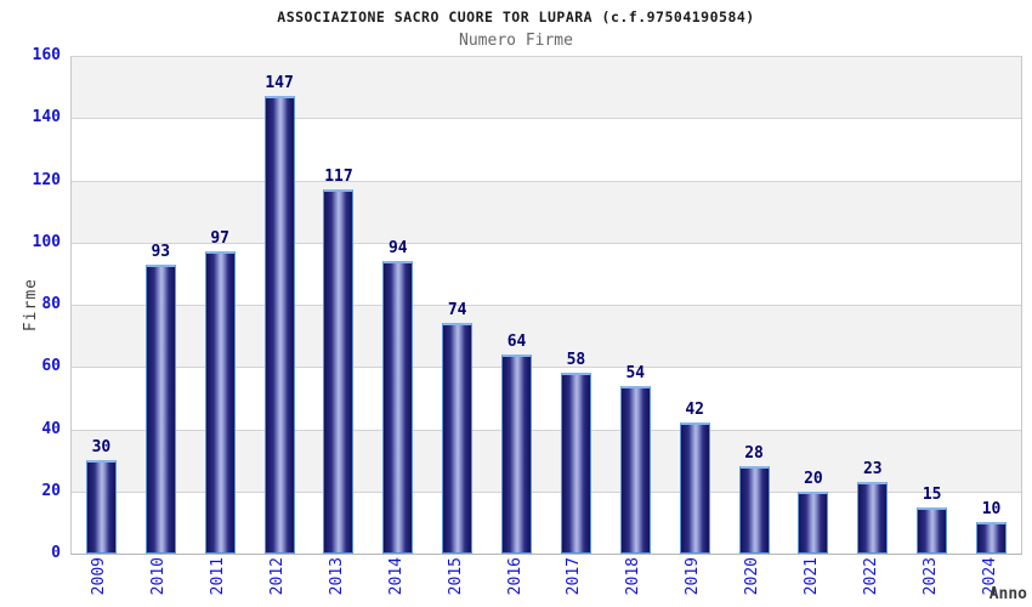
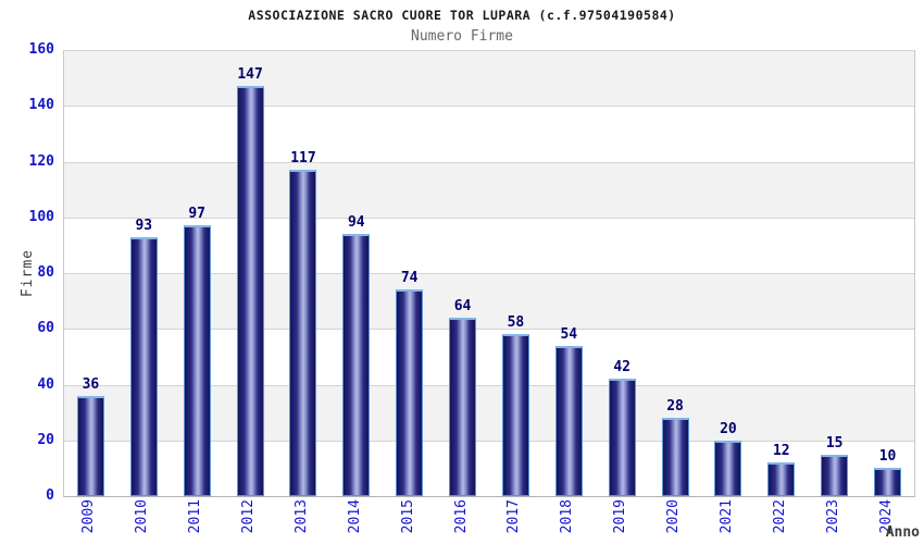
2009: 30 -> 36
2022: 23 -> 12
